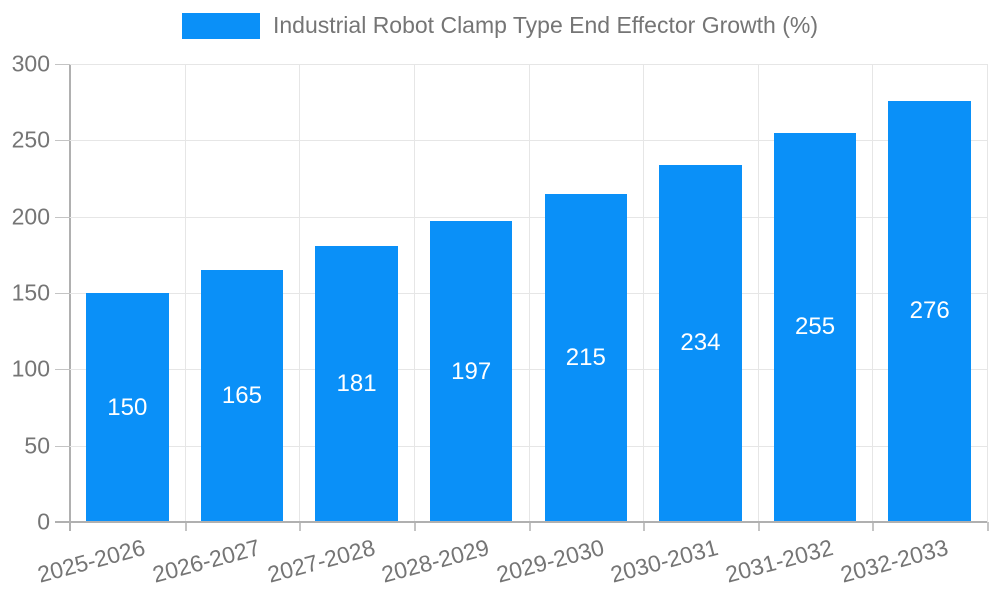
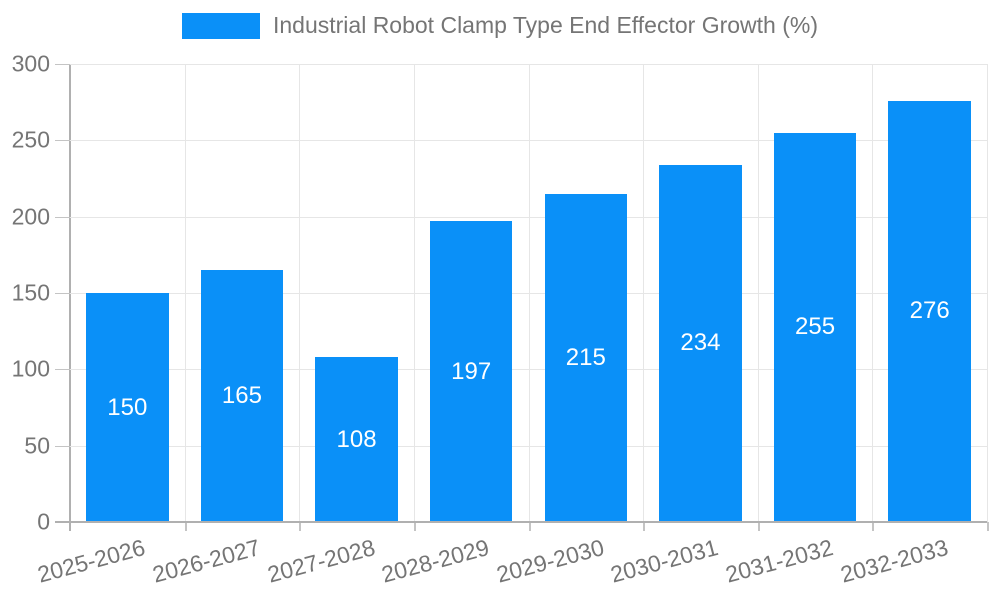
2027-2028: 181 -> 108
